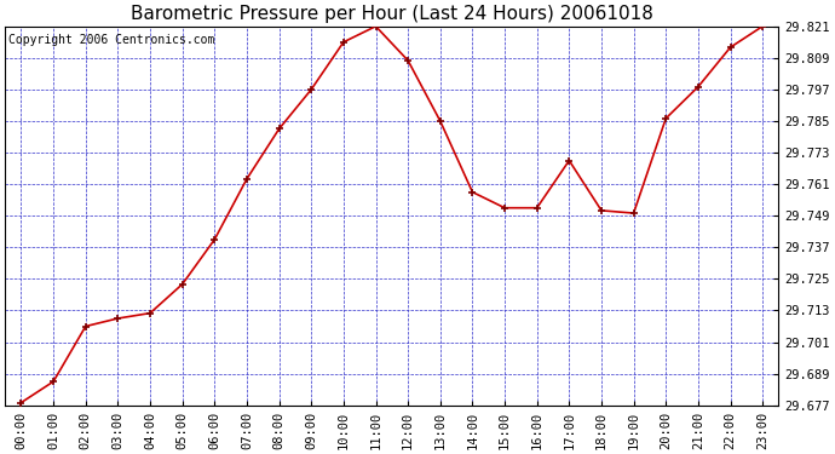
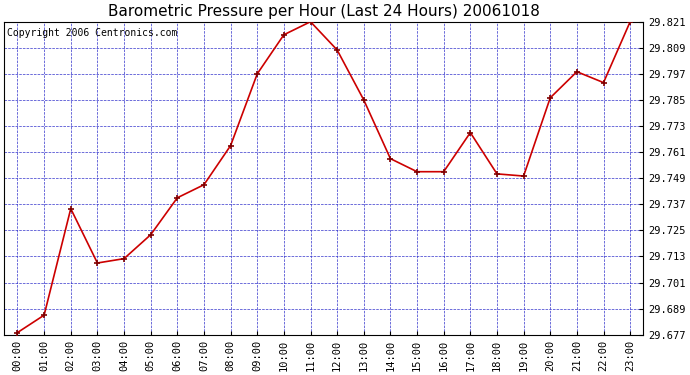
02:00: 29.707 -> 29.735
07:00: 29.763 -> 29.746
08:00: 29.782 -> 29.764
22:00: 29.813 -> 29.793
